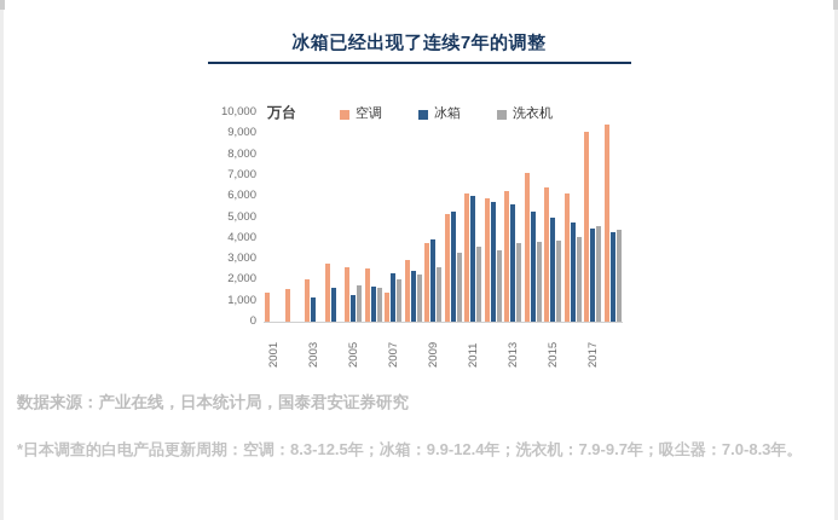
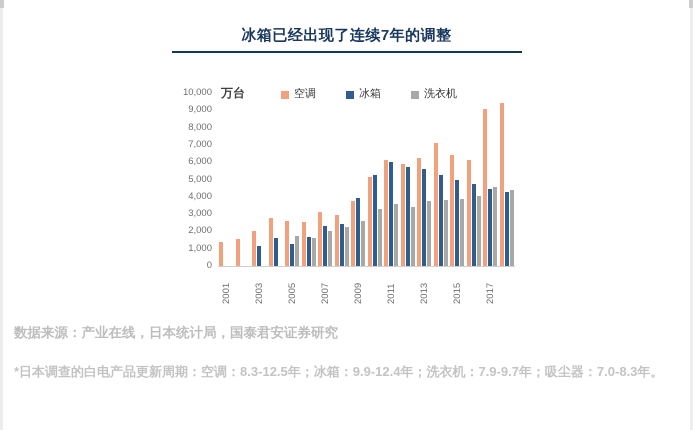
空调/2007: 1400 -> 3100
